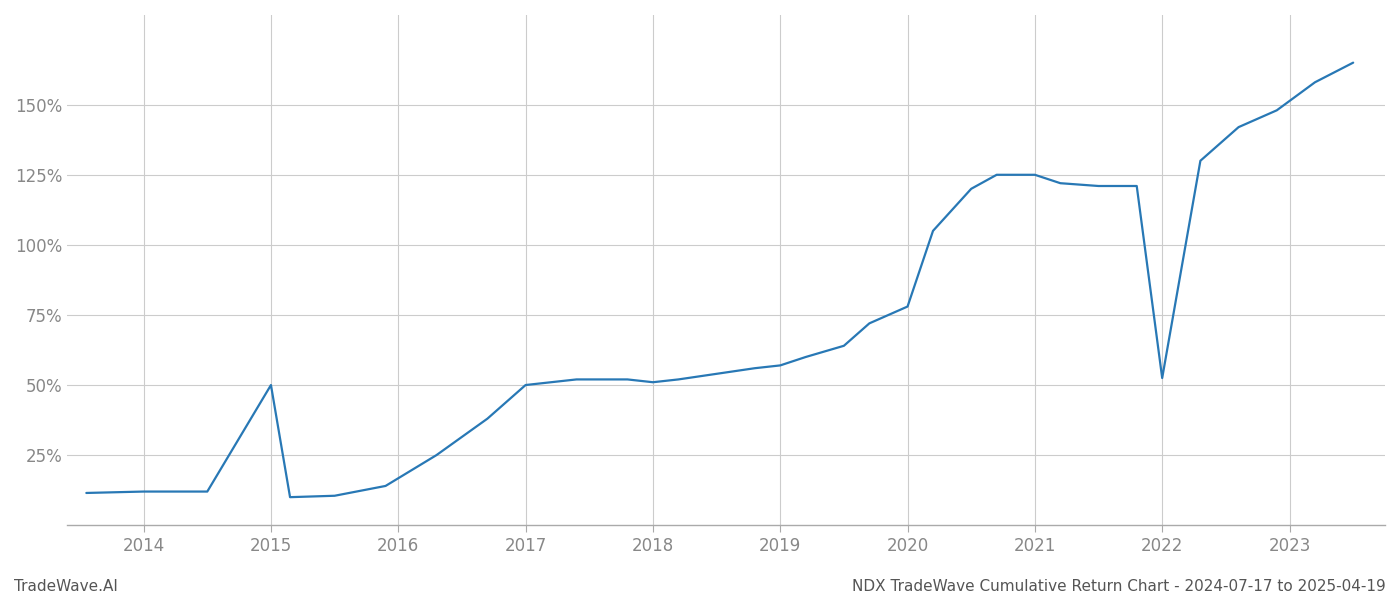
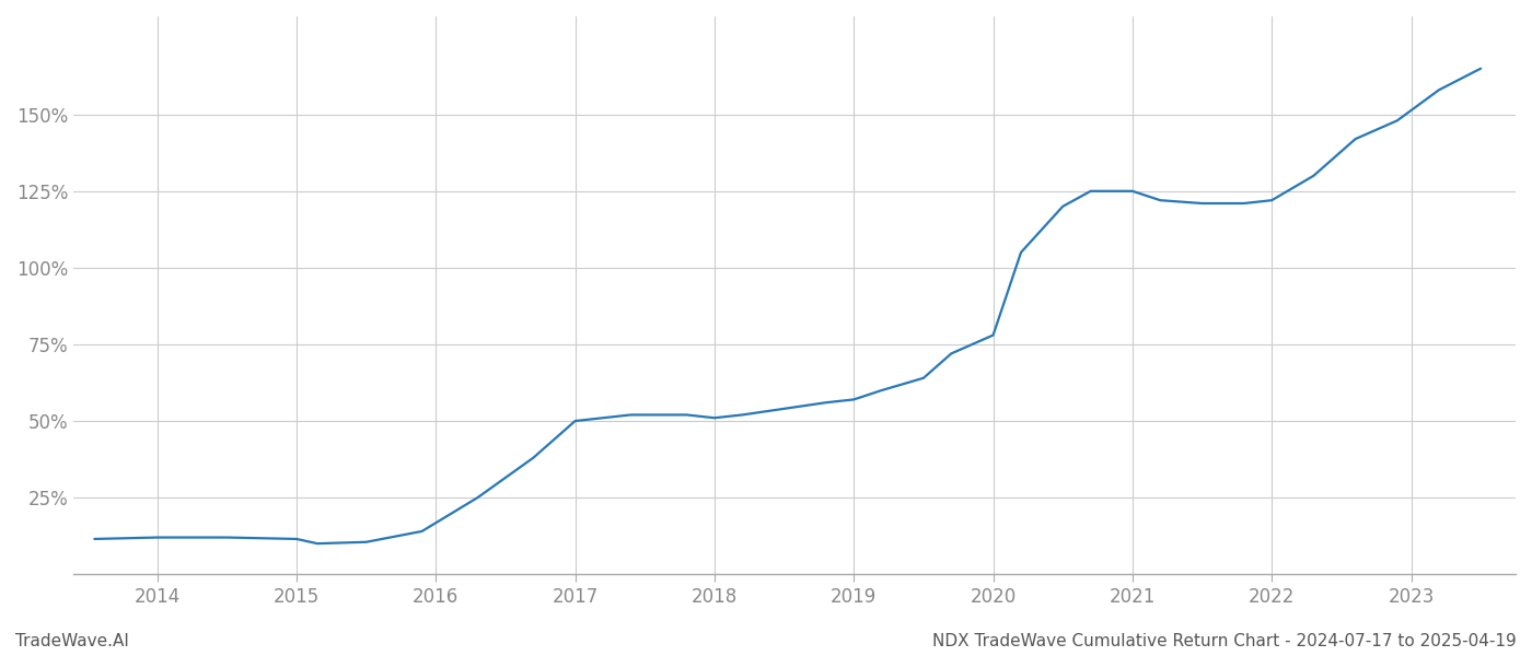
2015: 50.0% -> 11.5%
2022: 52.5% -> 122.0%
